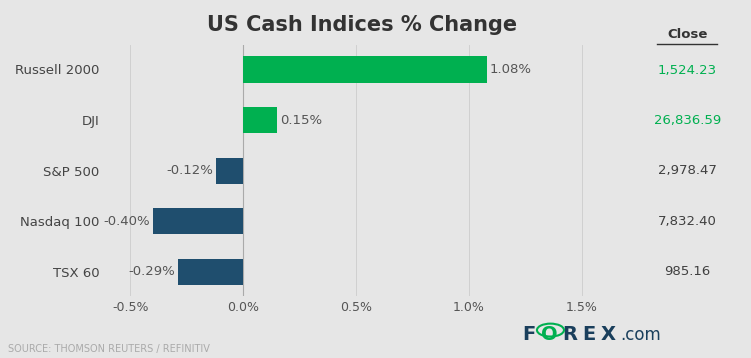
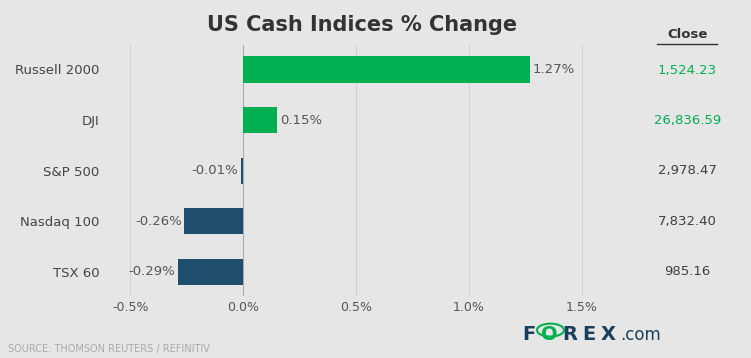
Russell 2000: 1.08% -> 1.27%
S&P 500: -0.12% -> -0.01%
Nasdaq 100: -0.40% -> -0.26%
